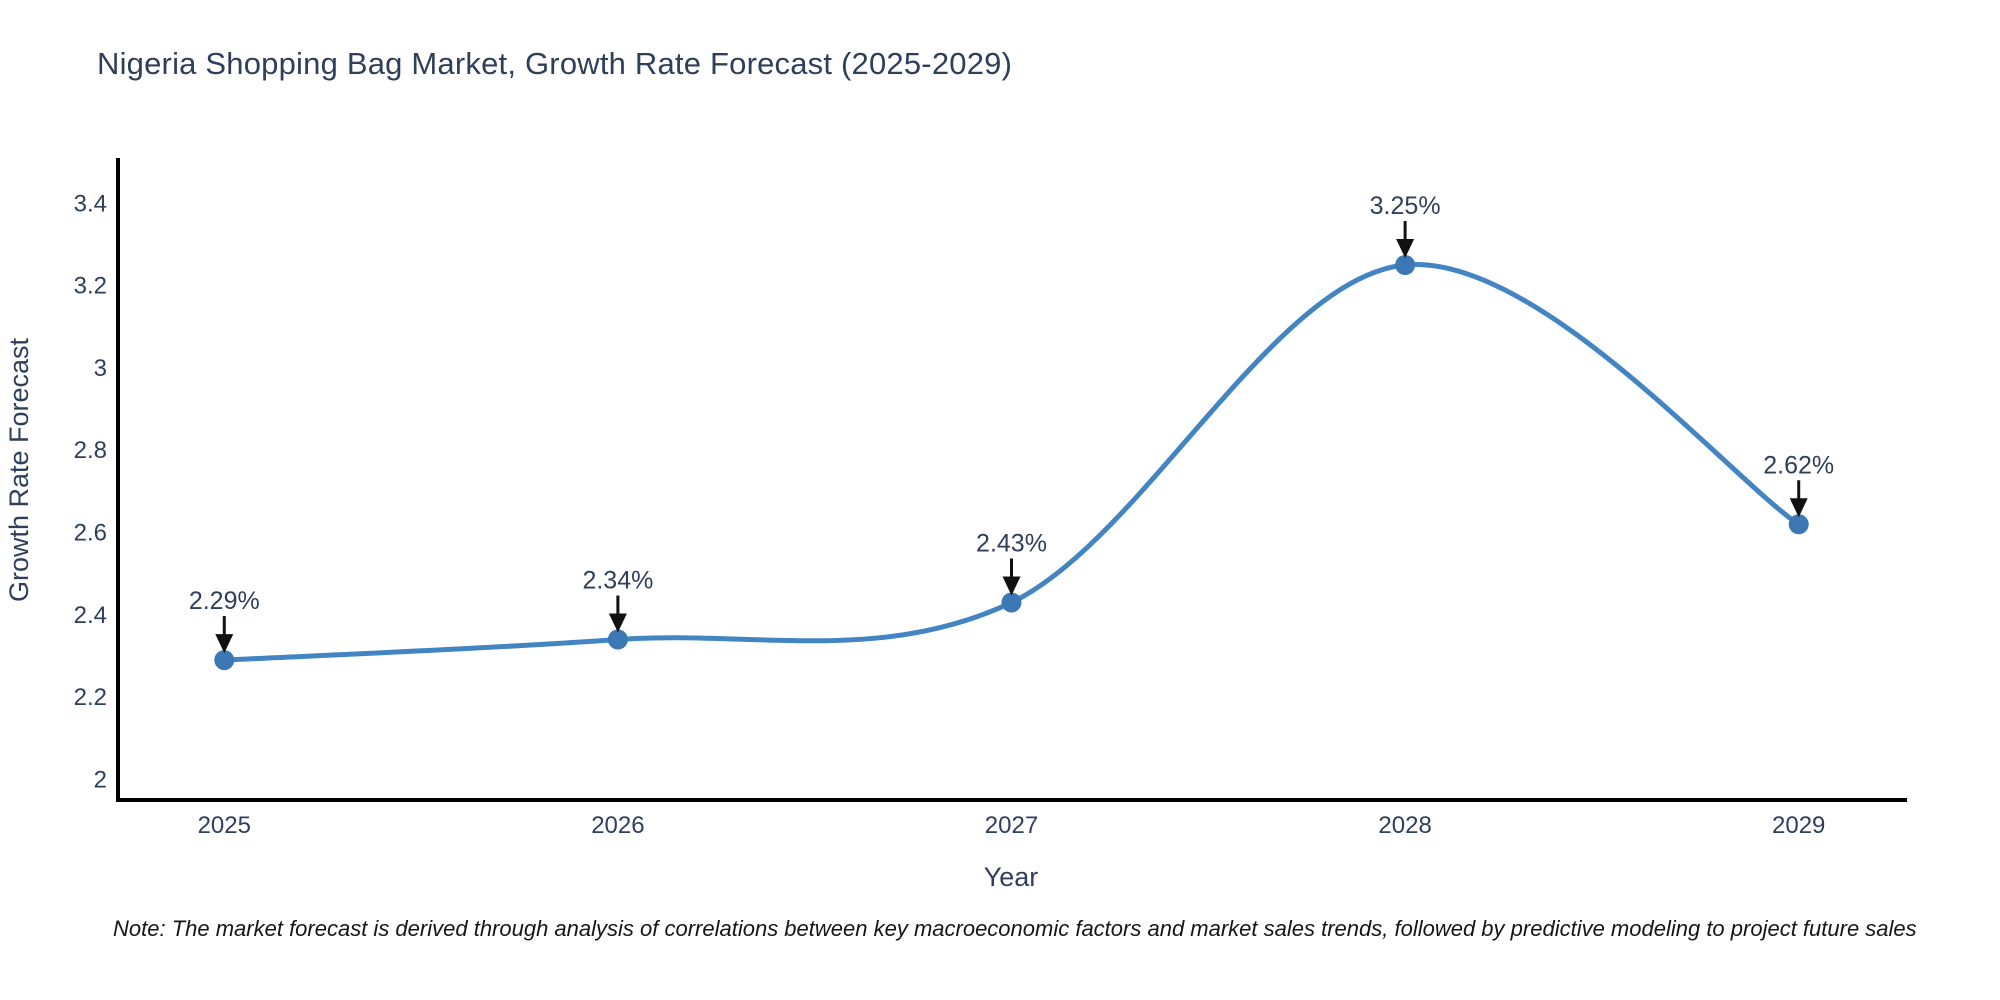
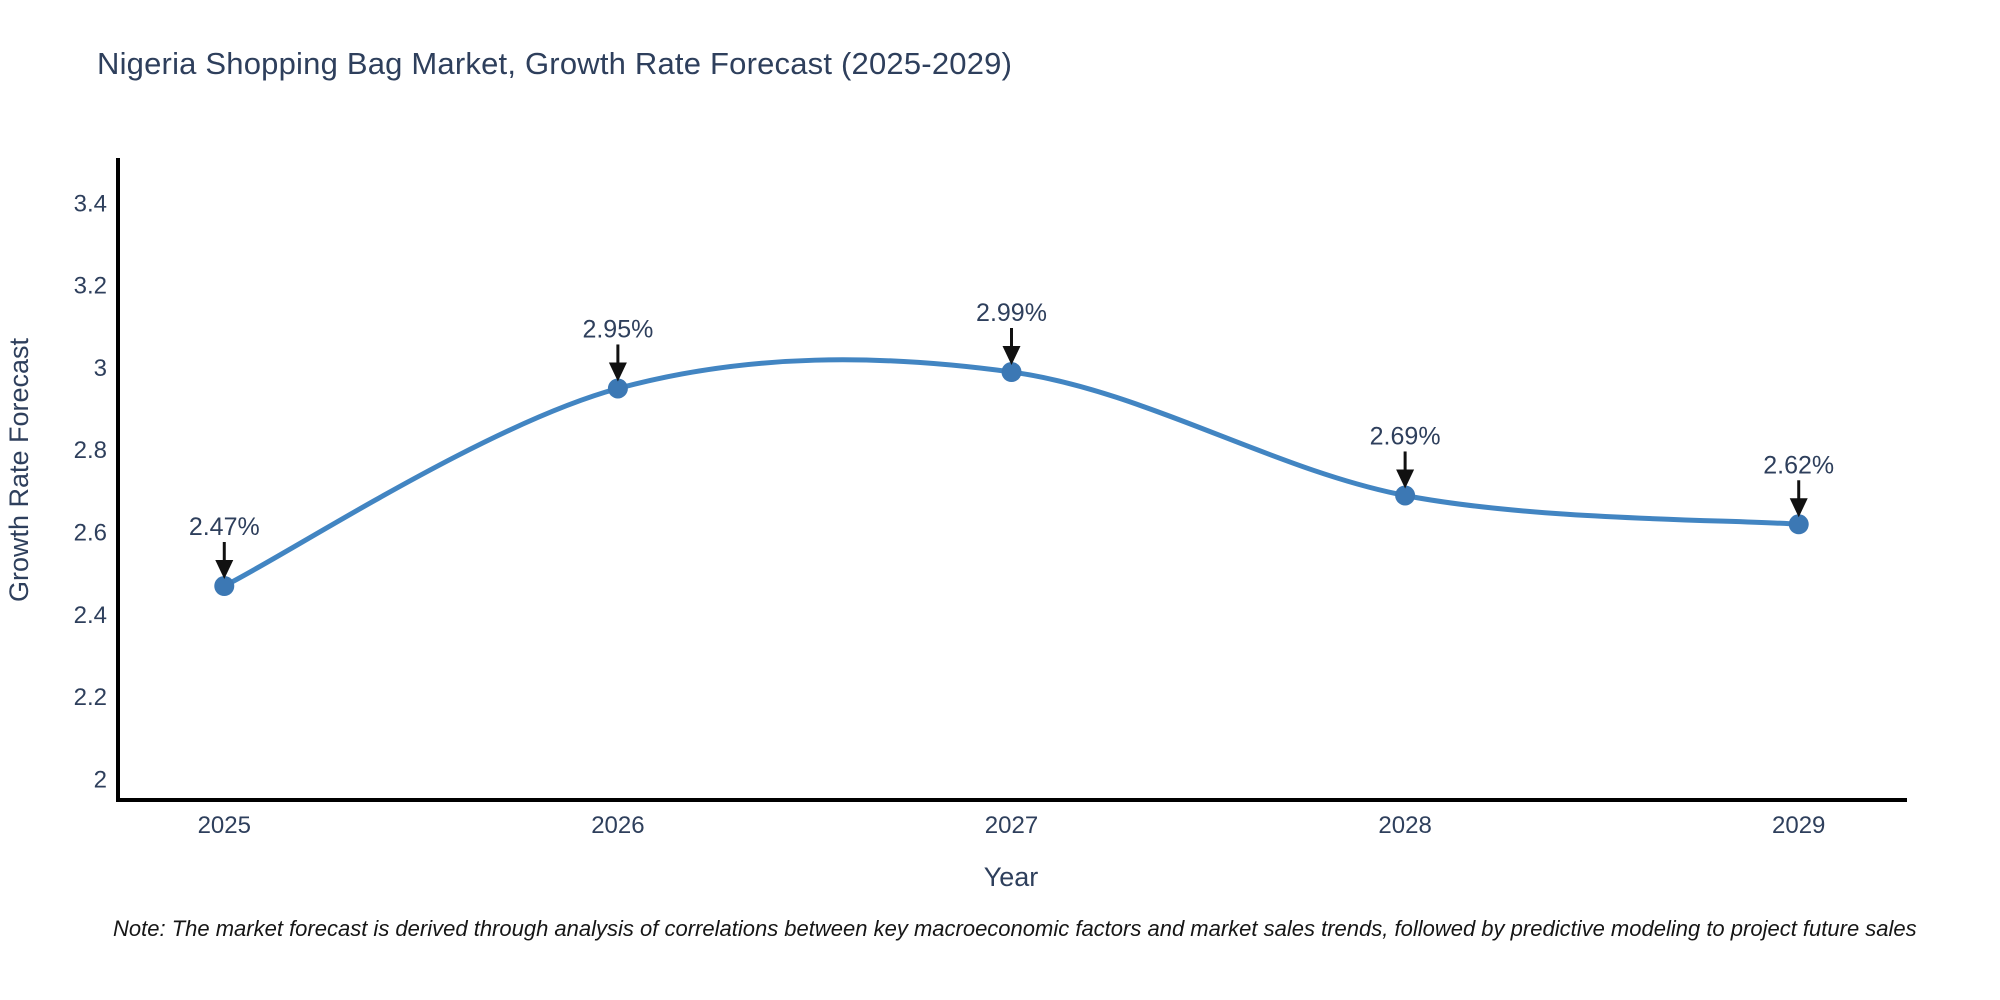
2025: 2.29% -> 2.47%
2026: 2.34% -> 2.95%
2027: 2.43% -> 2.99%
2028: 3.25% -> 2.69%
